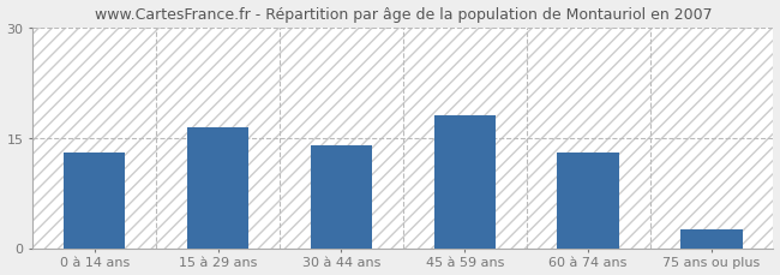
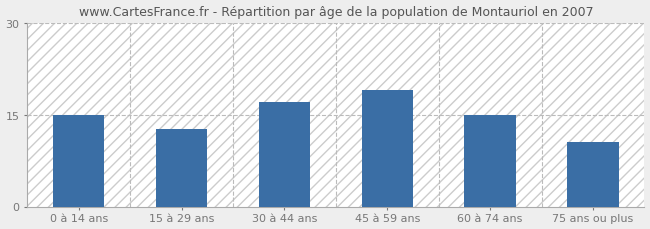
0 à 14 ans: 13.0 -> 15.0
15 à 29 ans: 16.5 -> 12.6
30 à 44 ans: 14.0 -> 17.0
45 à 59 ans: 18.0 -> 19.0
60 à 74 ans: 13.0 -> 15.0
75 ans ou plus: 2.5 -> 10.6
